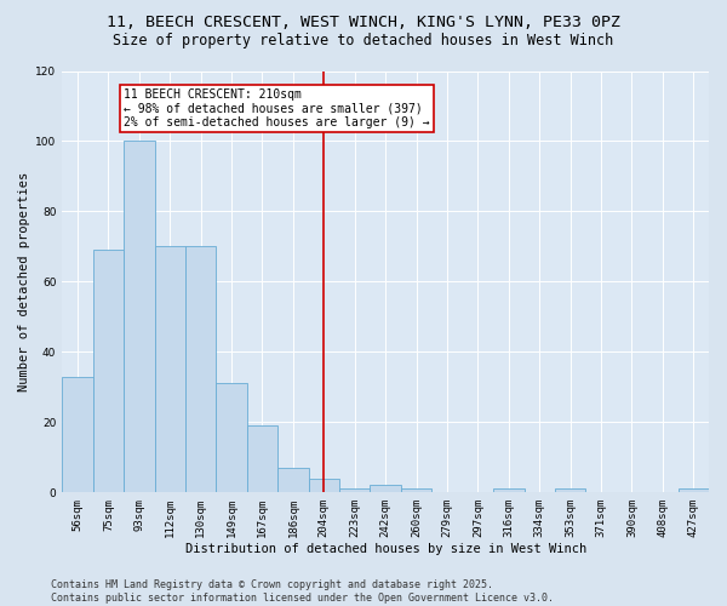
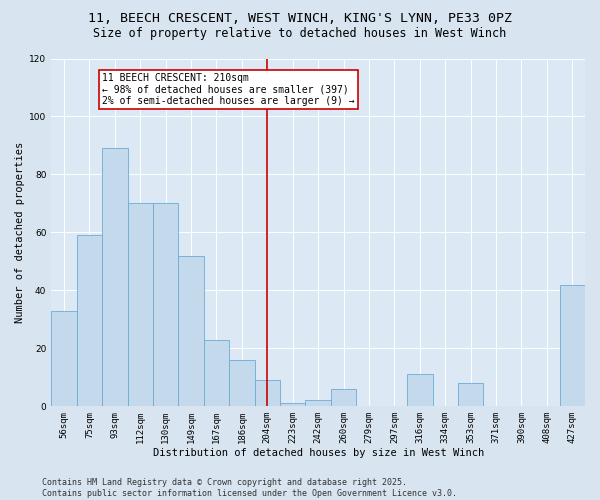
75sqm: 69 -> 59
93sqm: 100 -> 89
149sqm: 31 -> 52
167sqm: 19 -> 23
186sqm: 7 -> 16
204sqm: 4 -> 9
260sqm: 1 -> 6
316sqm: 1 -> 11
353sqm: 1 -> 8
427sqm: 1 -> 42
